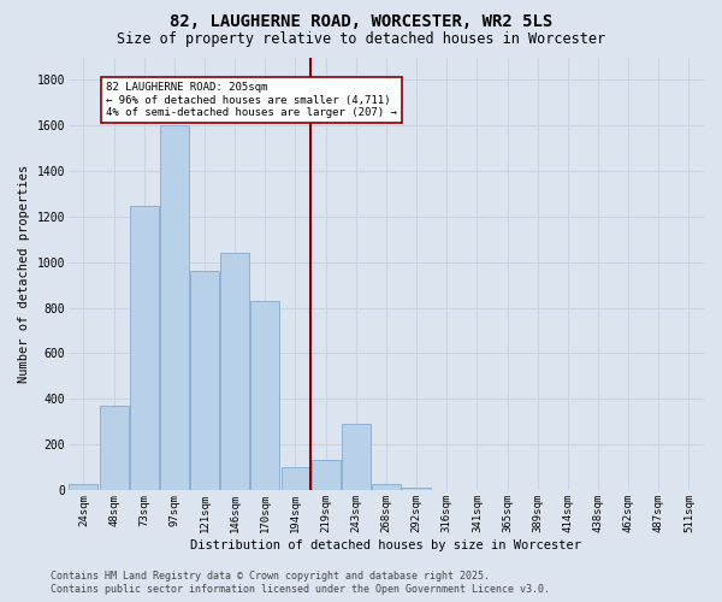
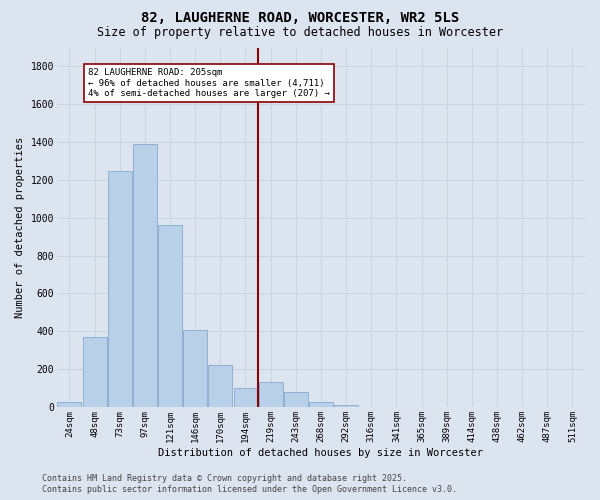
97sqm: 1600 -> 1390
146sqm: 1040 -> 400
170sqm: 830 -> 220
243sqm: 290 -> 80
